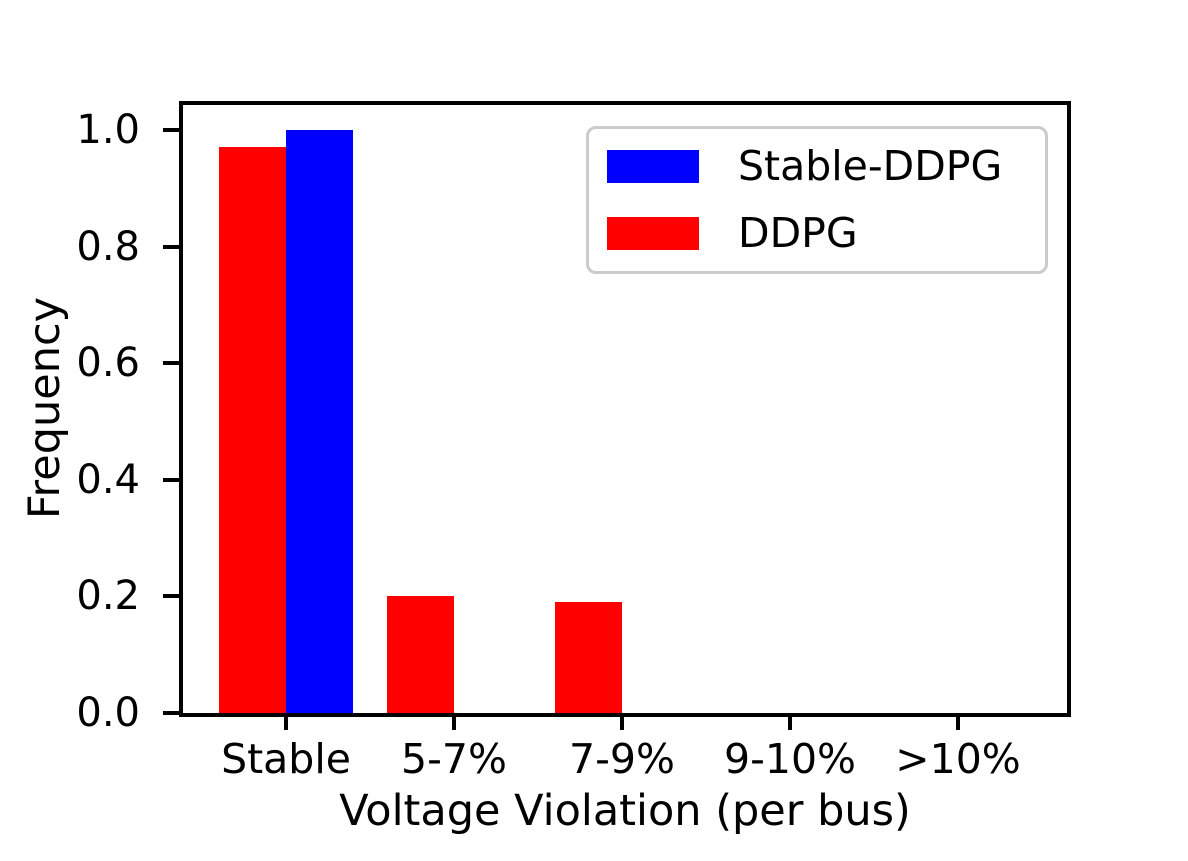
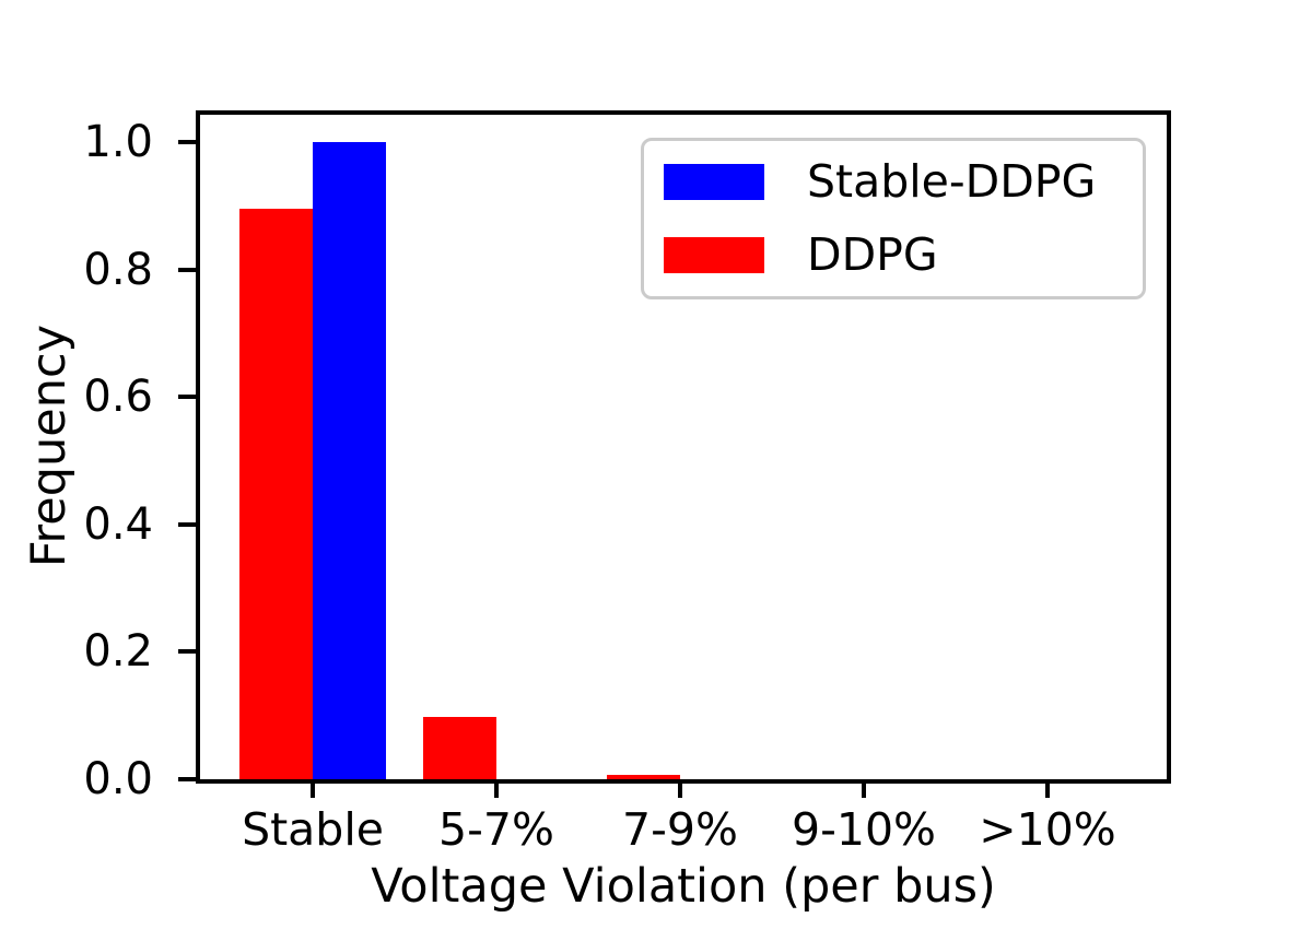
DDPG/Stable: 0.97 -> 0.90
DDPG/5-7%: 0.20 -> 0.10
DDPG/7-9%: 0.19 -> 0.01
